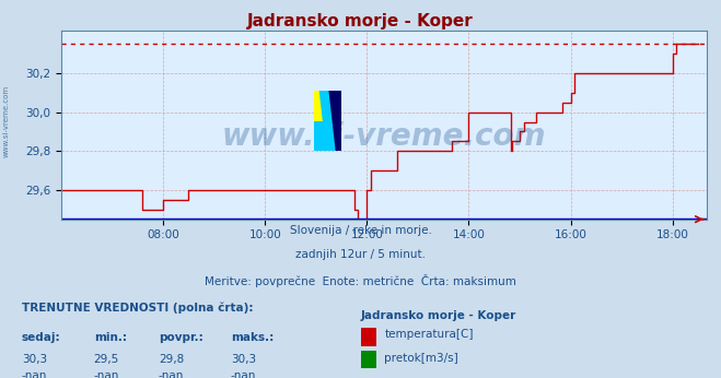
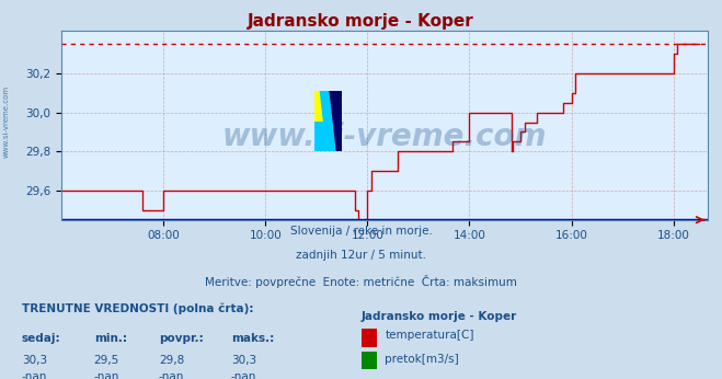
08:00: 29,55 -> 29,60
